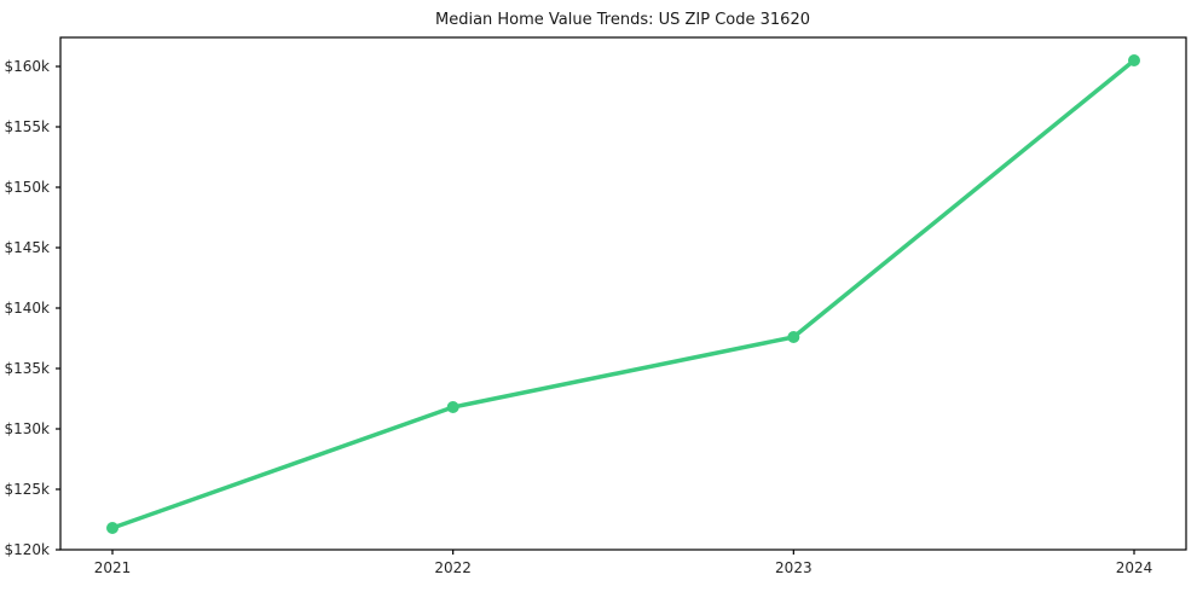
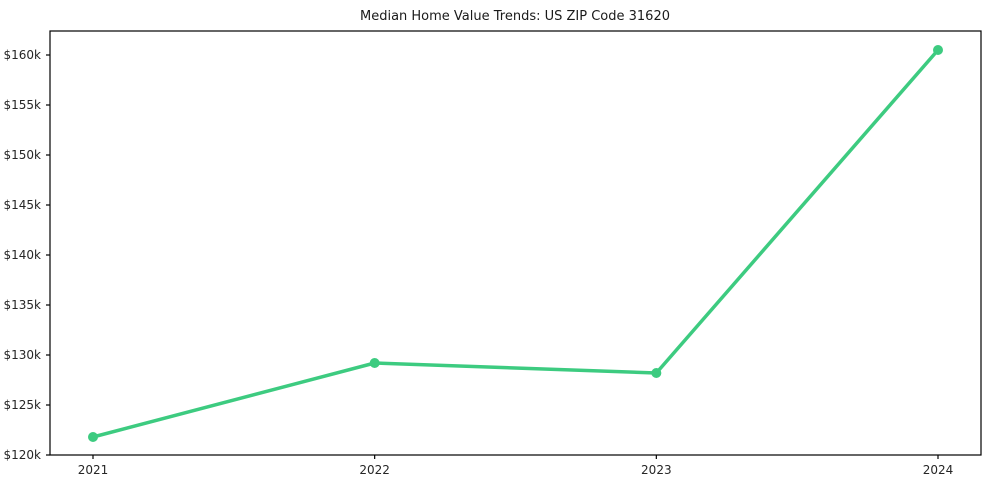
2022: $131.8k -> $129.2k
2023: $137.6k -> $128.2k
